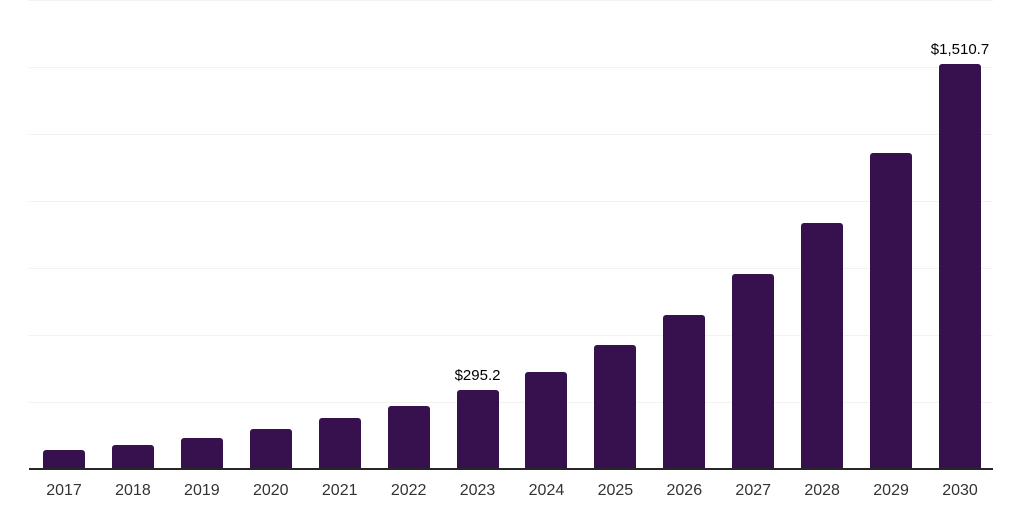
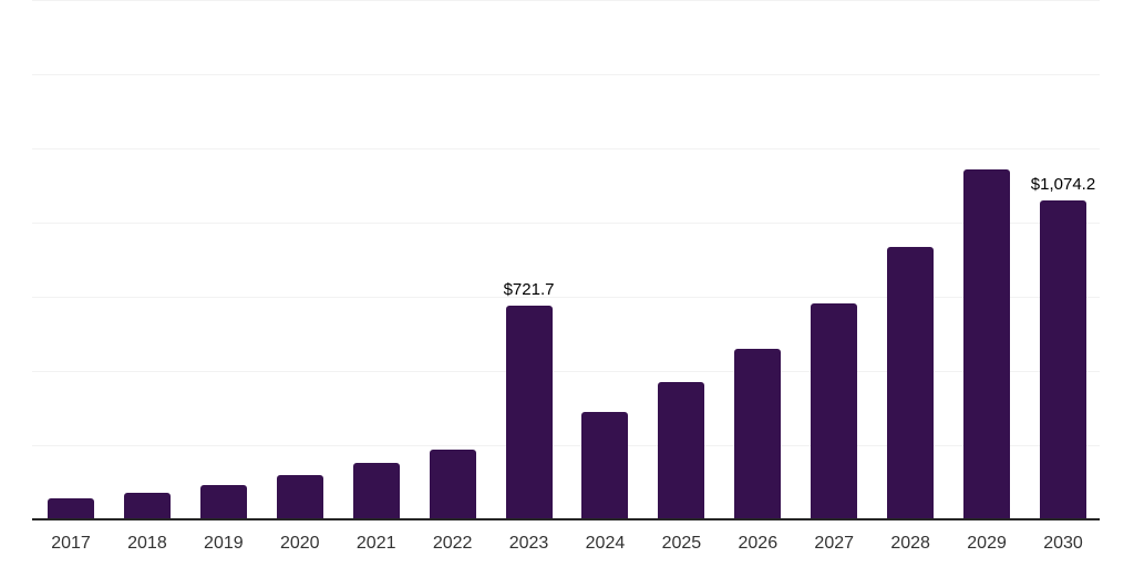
2023: $295.2 -> $721.7
2030: $1,510.7 -> $1,074.2
